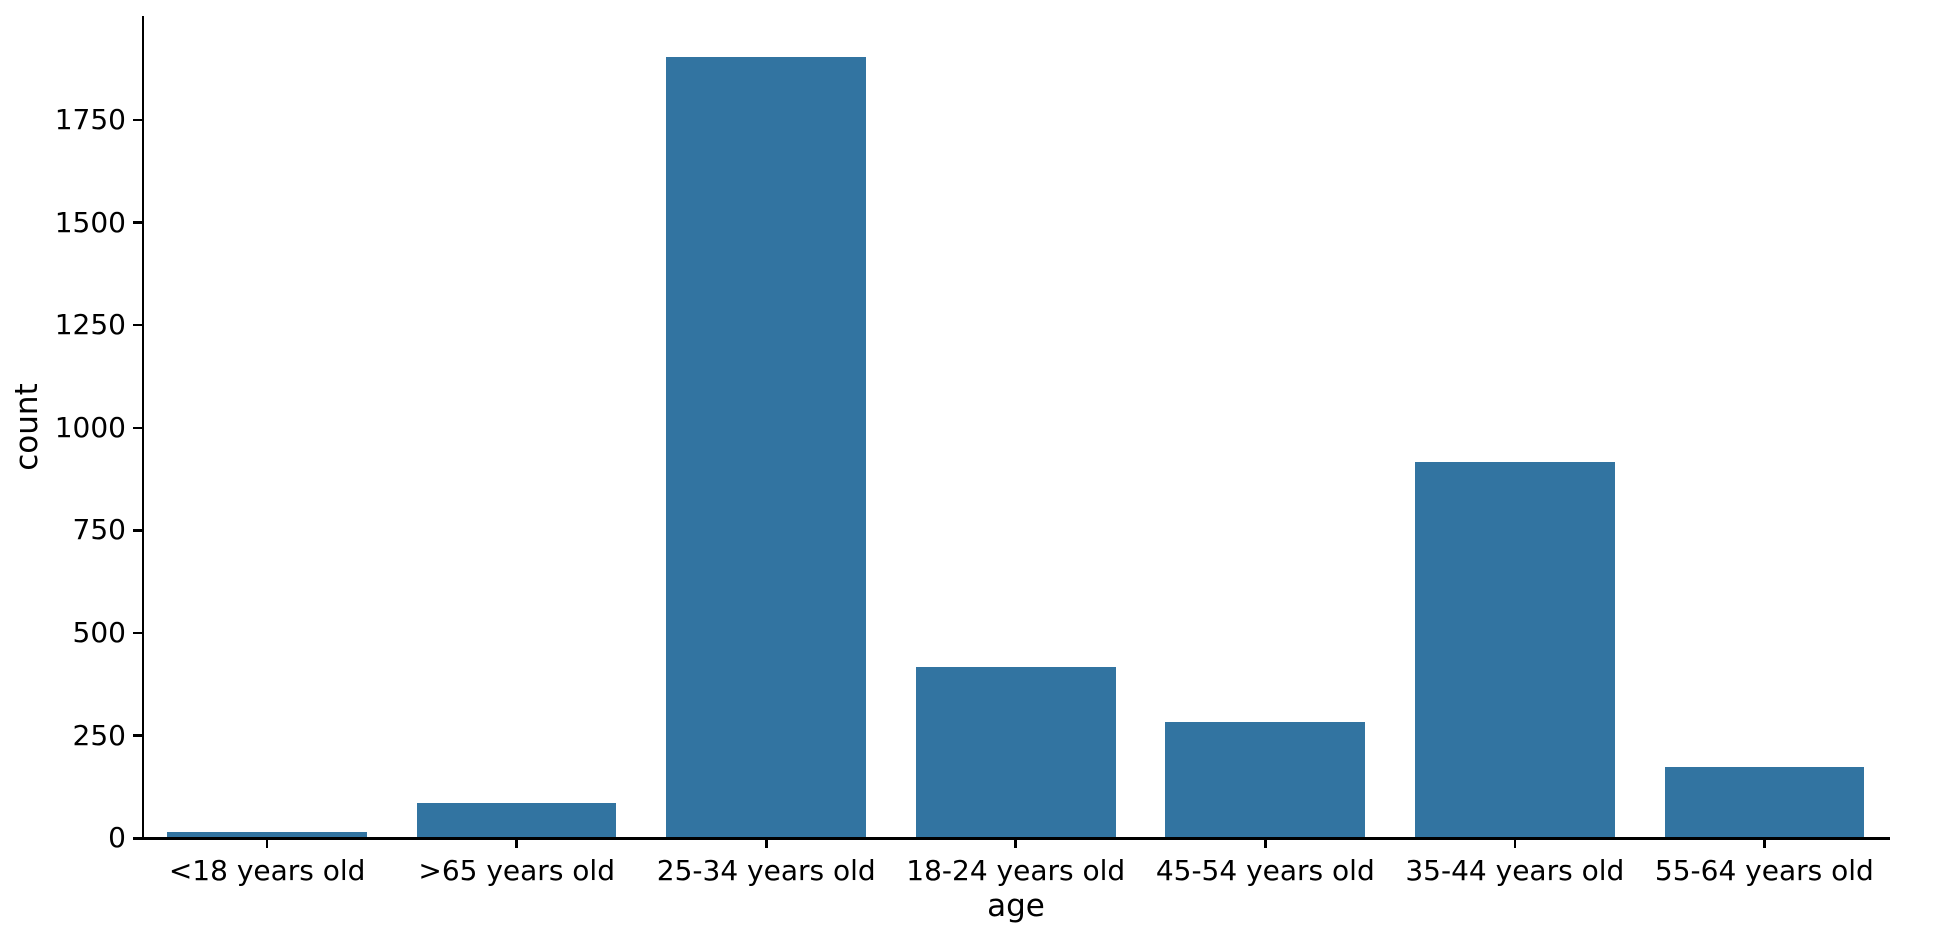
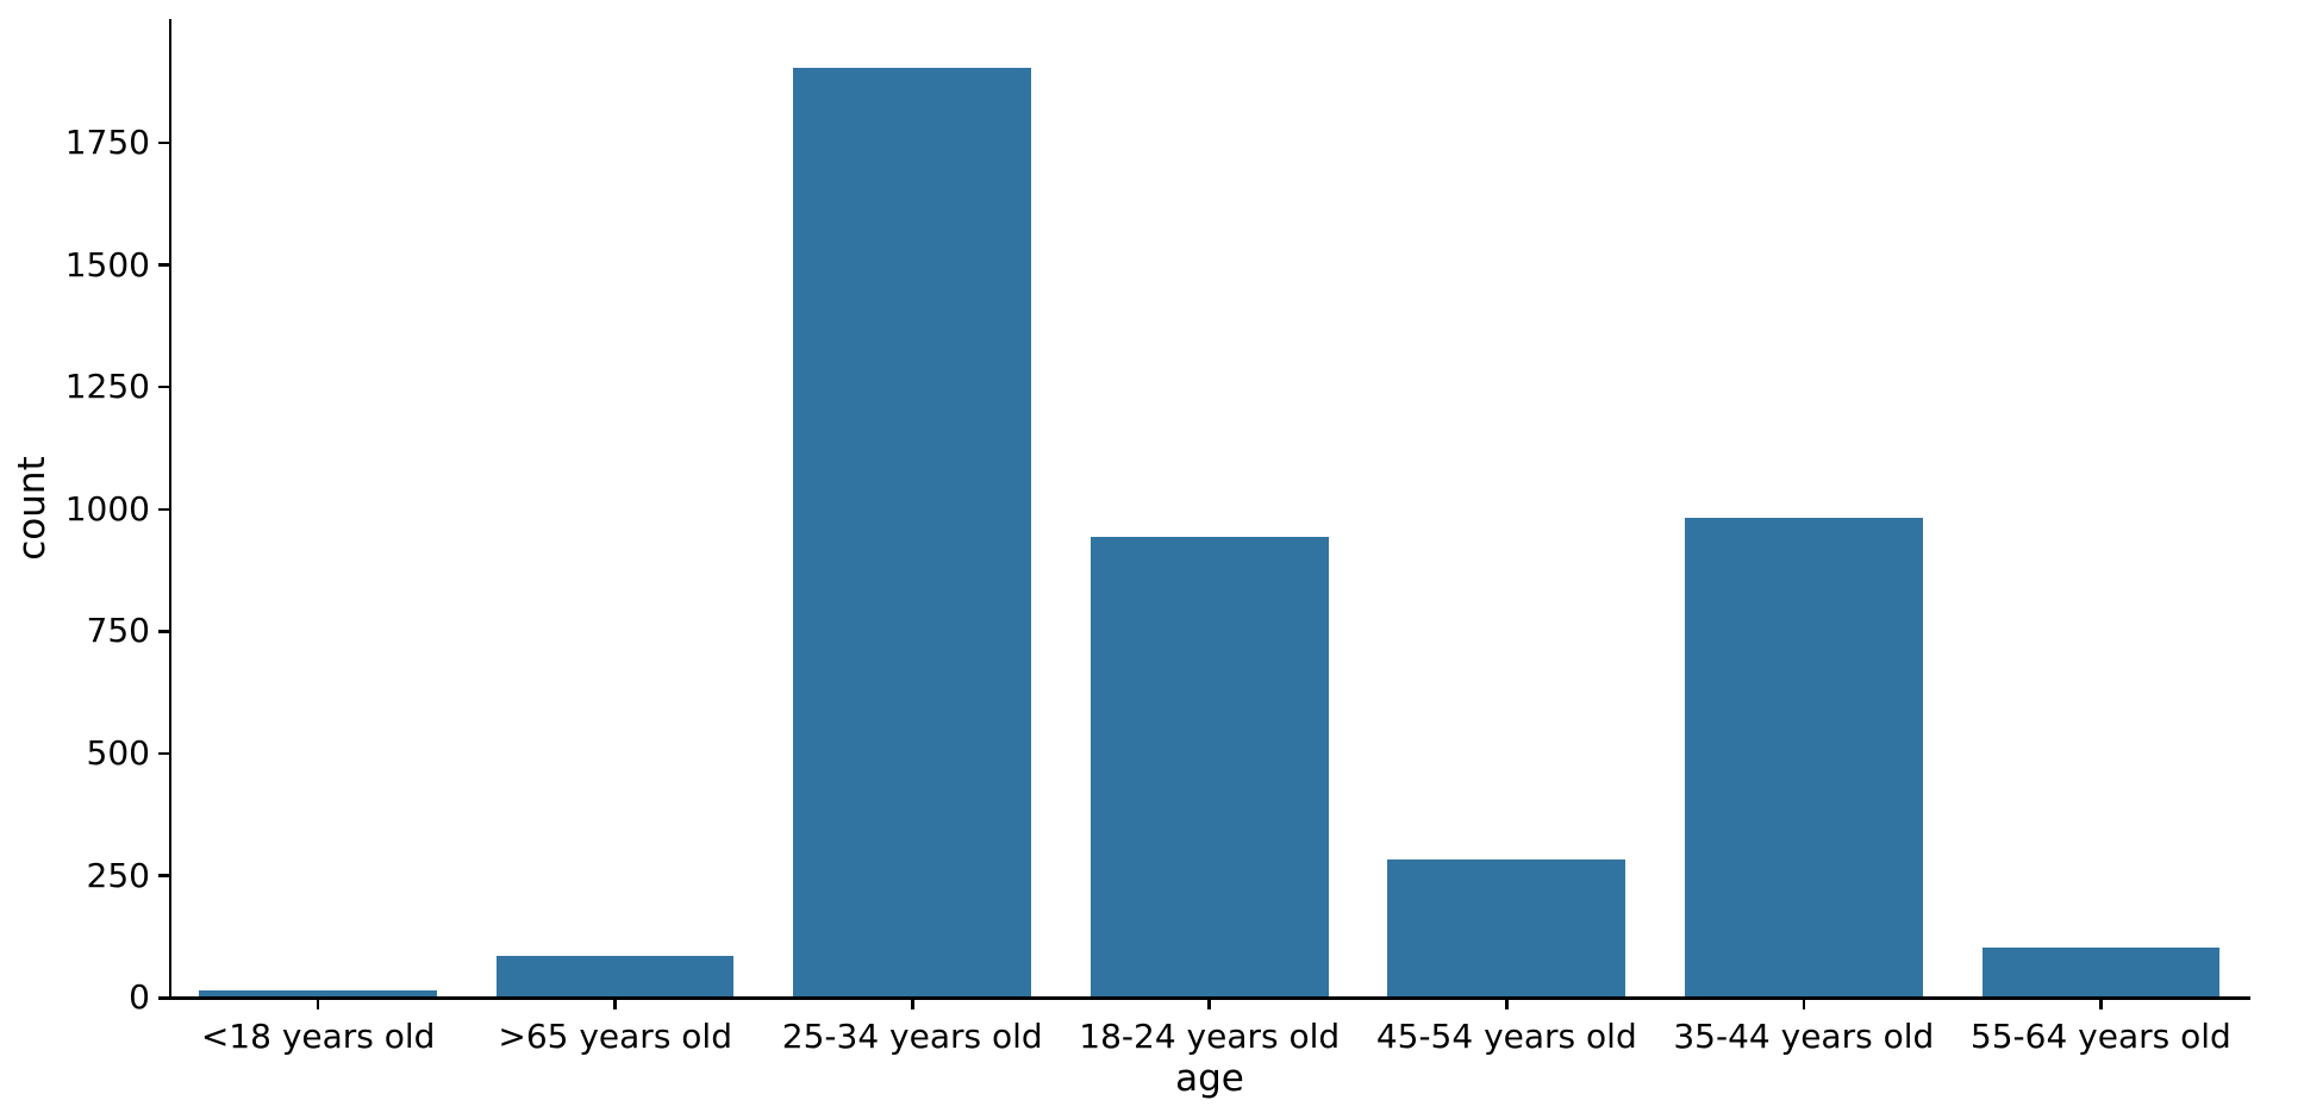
18-24 years old: 410 -> 940
35-44 years old: 910 -> 980
55-64 years old: 170 -> 100
